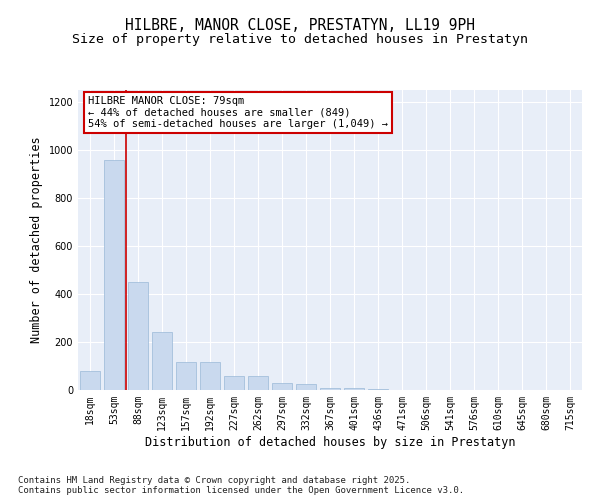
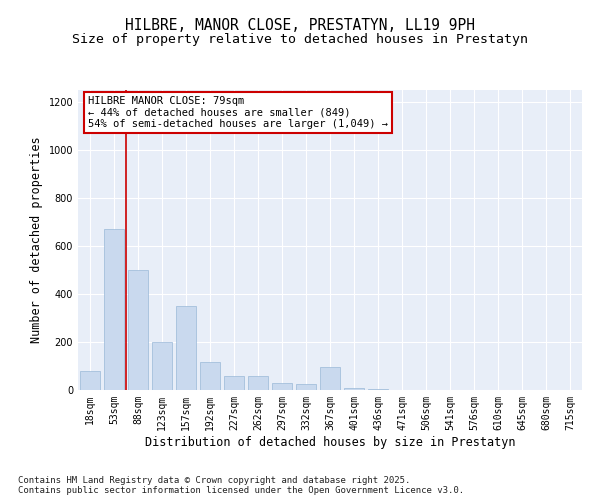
53sqm: 960 -> 670
88sqm: 450 -> 500
123sqm: 240 -> 200
157sqm: 115 -> 350
367sqm: 10 -> 95
